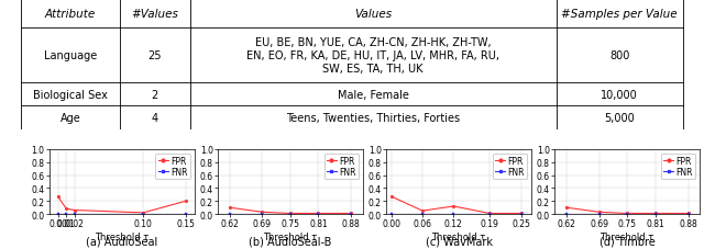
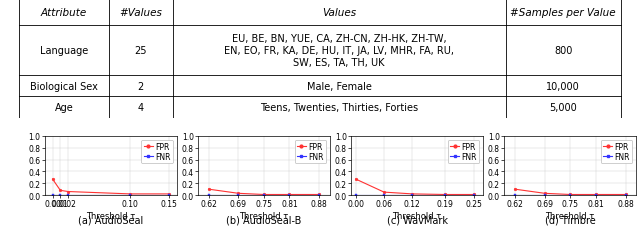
FPR/0.15: 0.20 -> 0.02
FPR/0.12: 0.12 -> 0.02
